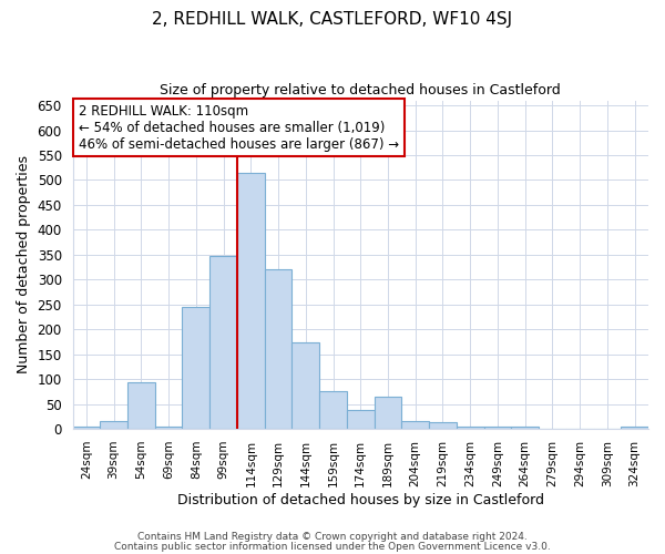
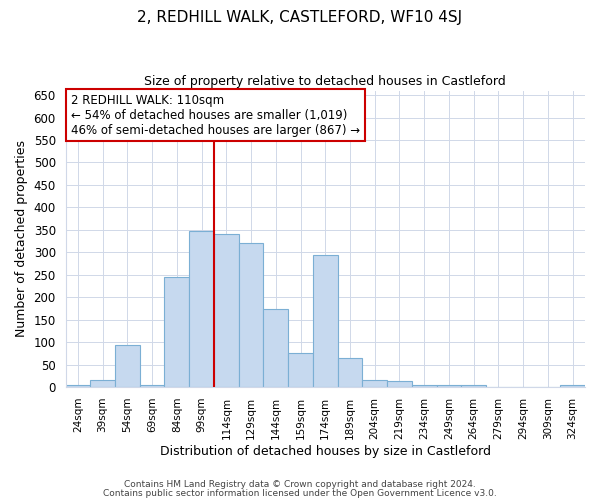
114sqm: 514 -> 340
174sqm: 37 -> 295
